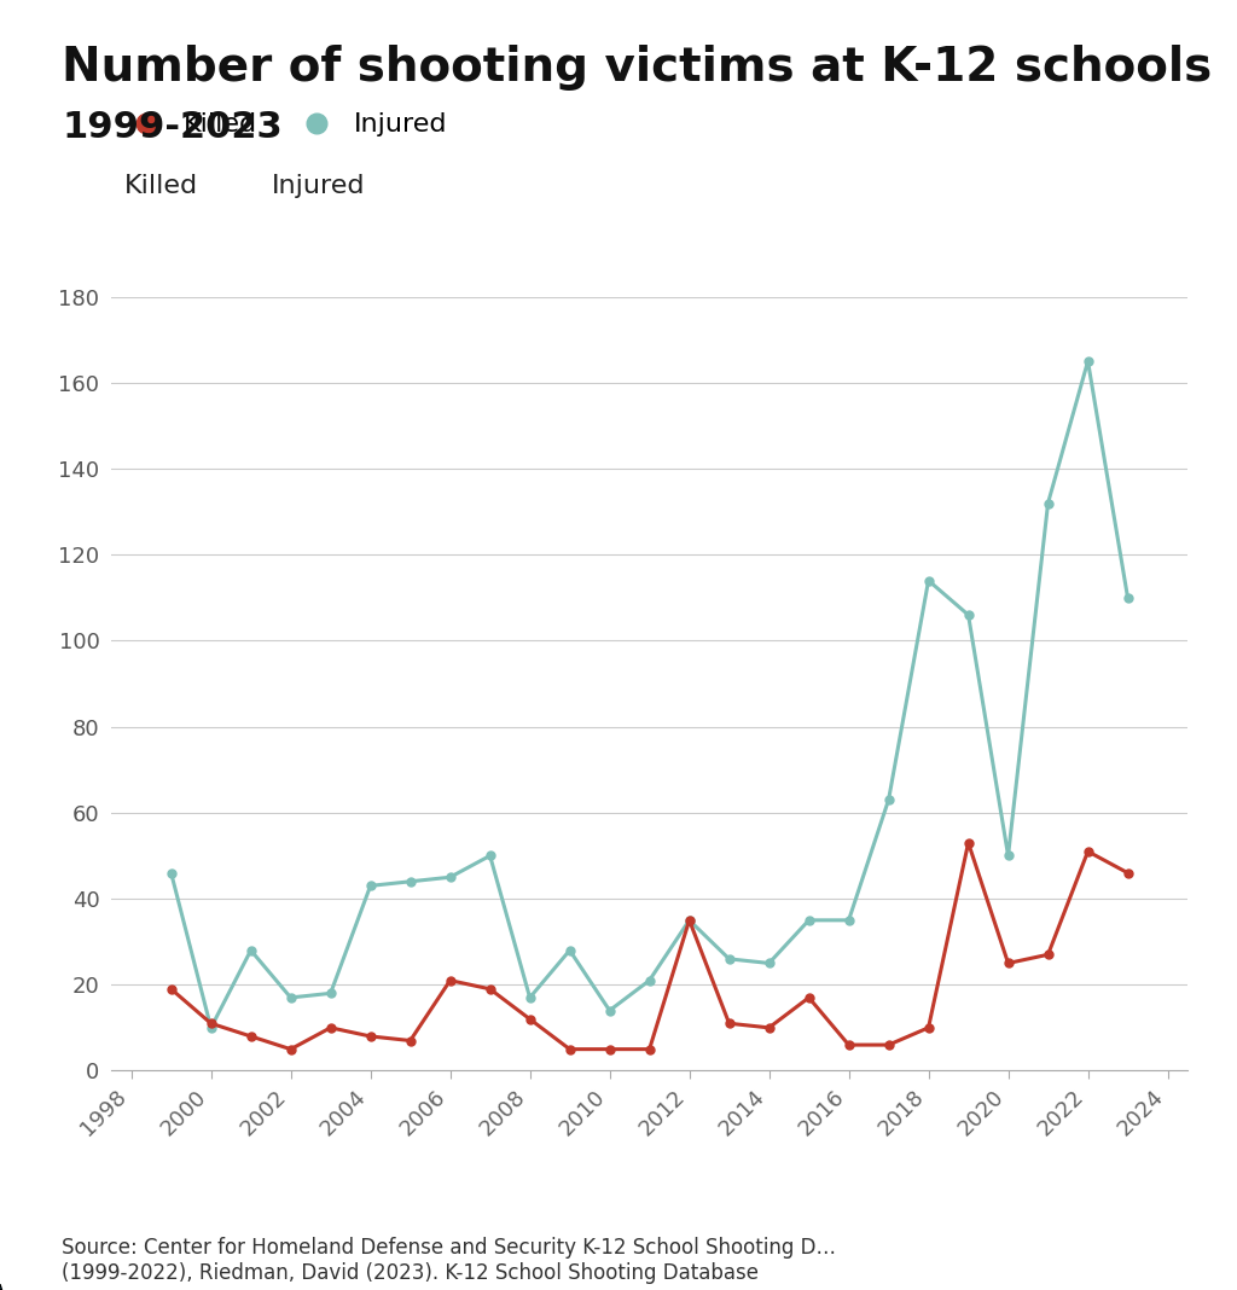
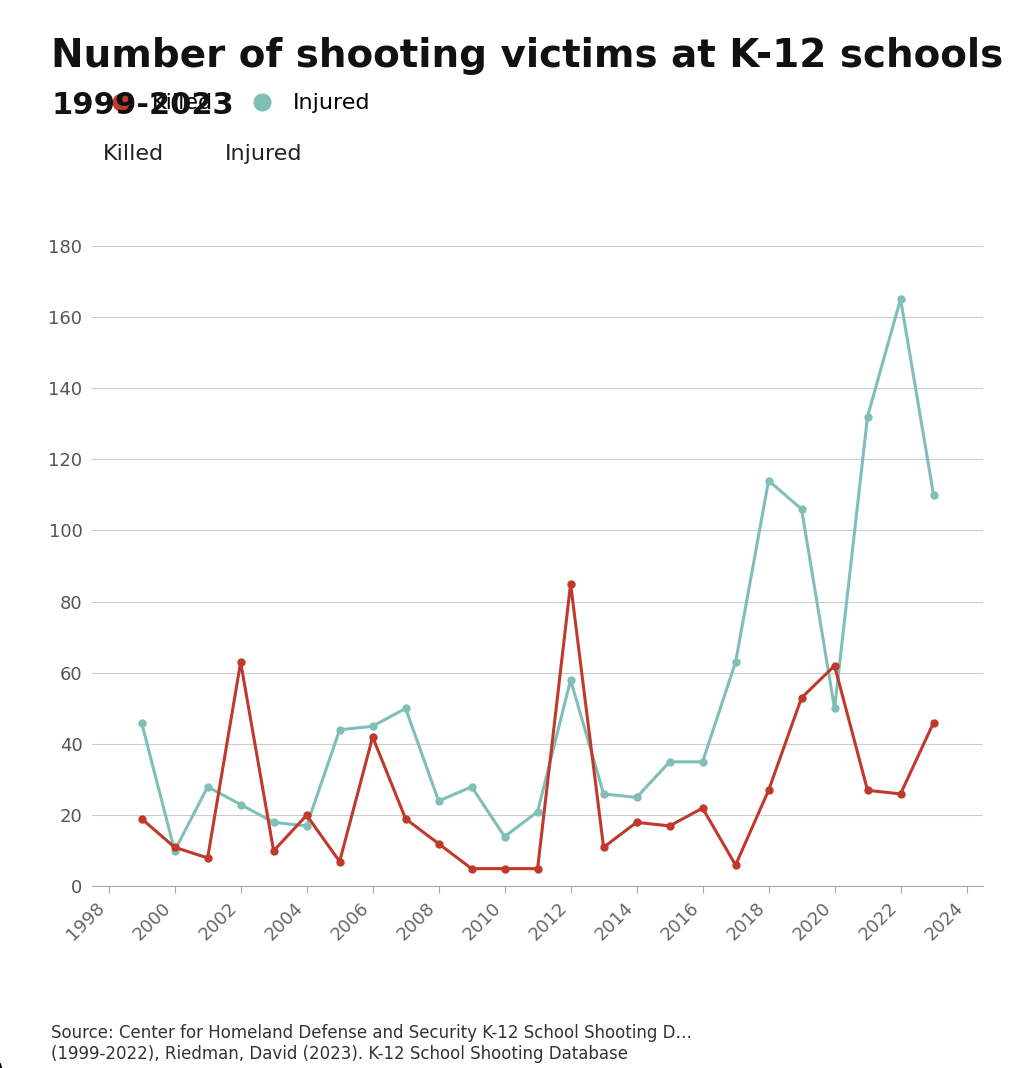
Killed/2002: 5 -> 63
Injured/2002: 17 -> 23
Killed/2004: 8 -> 20
Injured/2004: 43 -> 17
Killed/2006: 21 -> 42
Injured/2008: 17 -> 24
Killed/2012: 35 -> 85
Injured/2012: 35 -> 58
Killed/2014: 10 -> 18
Killed/2016: 6 -> 22
Killed/2018: 10 -> 27
Killed/2020: 25 -> 62
Killed/2022: 51 -> 26
